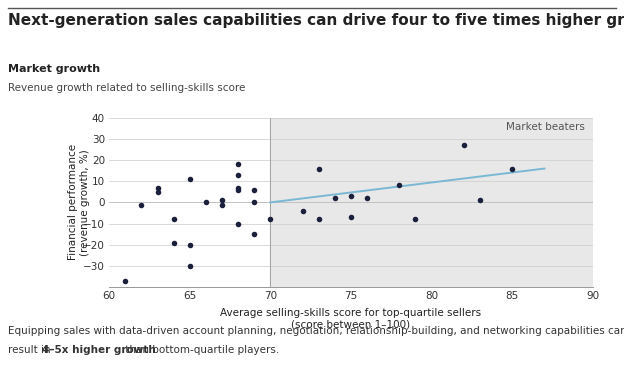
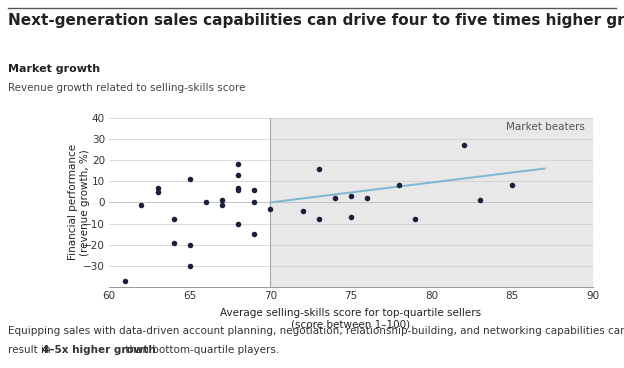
70: -8 -> -3
85: 16 -> 8
